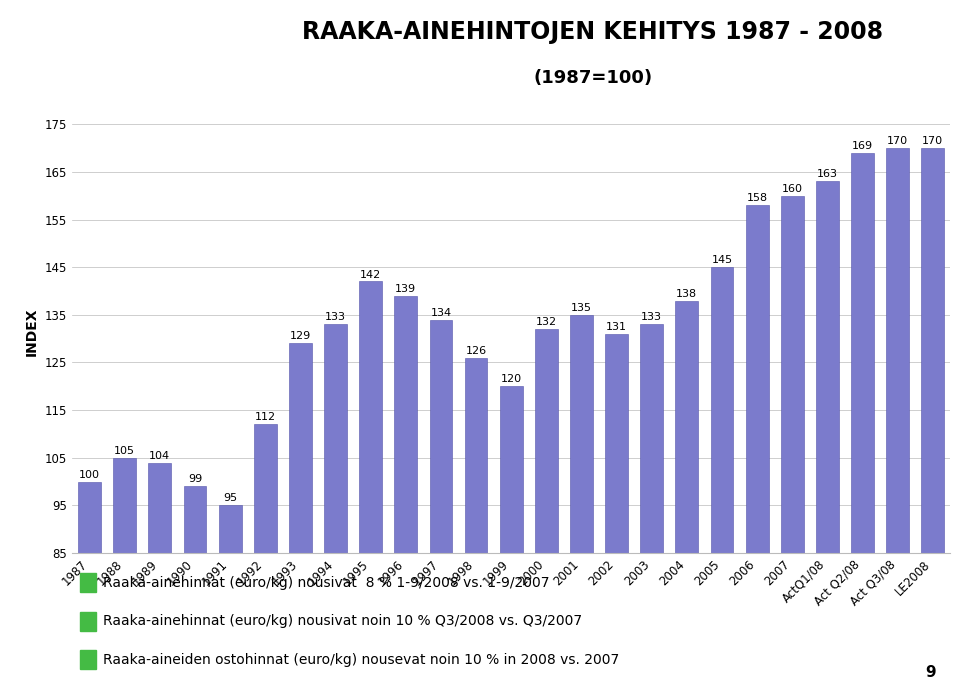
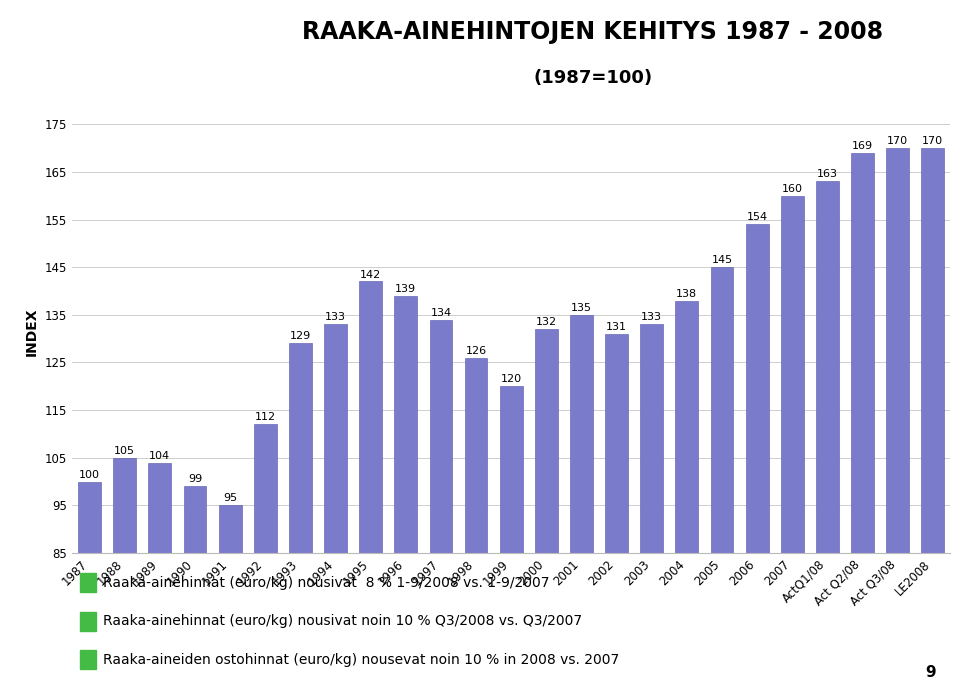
2006: 158 -> 154
